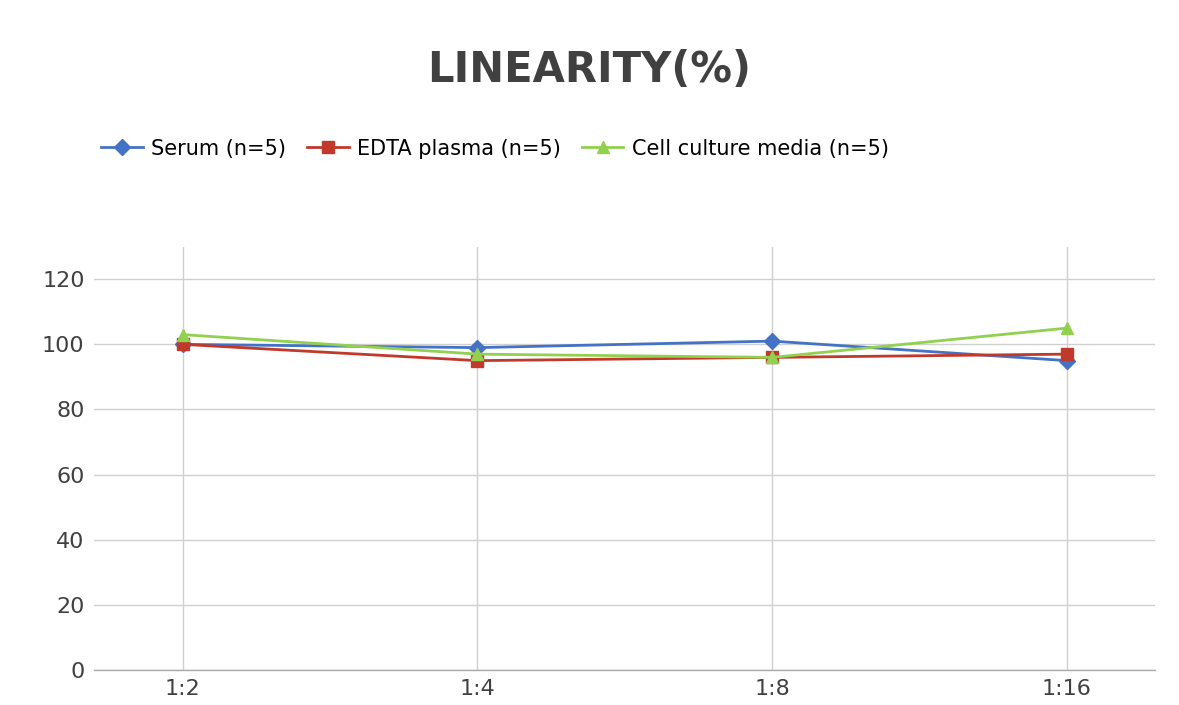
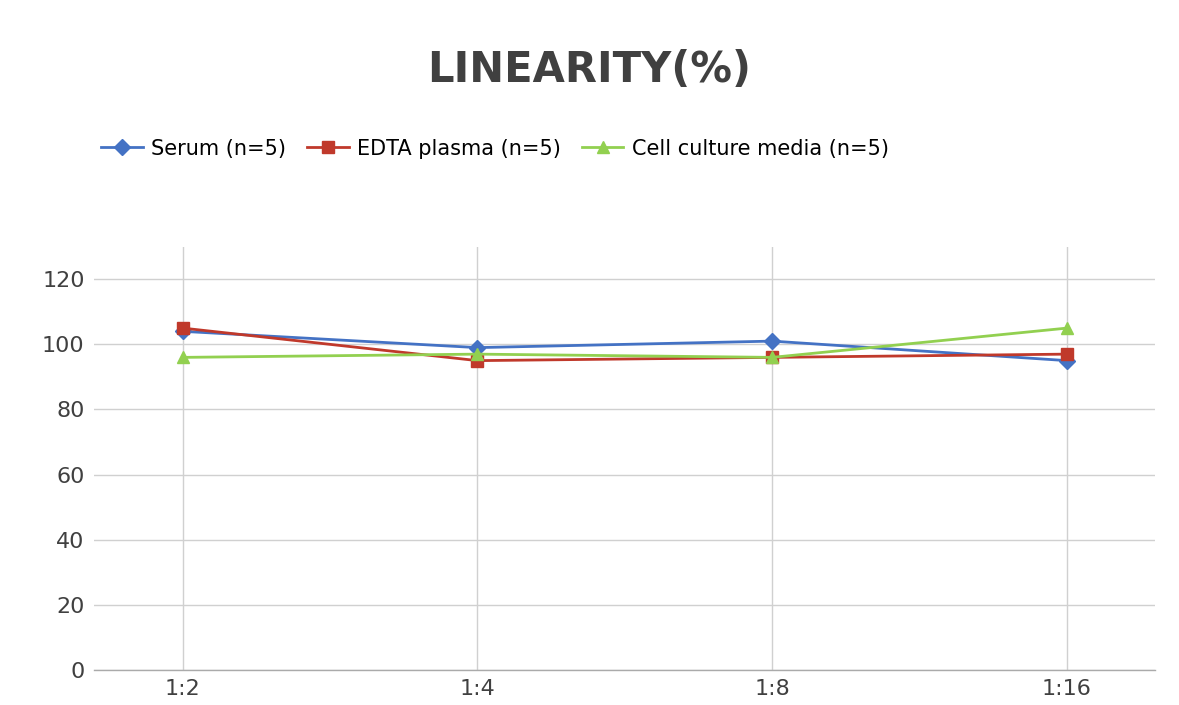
Serum (n=5)/1:2: 100 -> 104
EDTA plasma (n=5)/1:2: 100 -> 105
Cell culture media (n=5)/1:2: 103 -> 96
